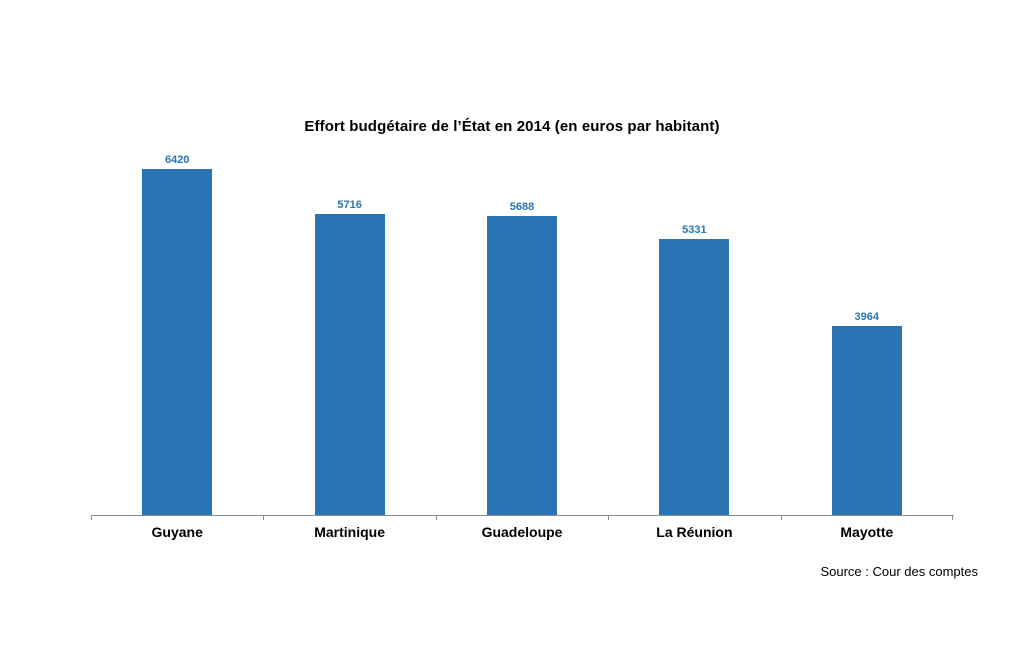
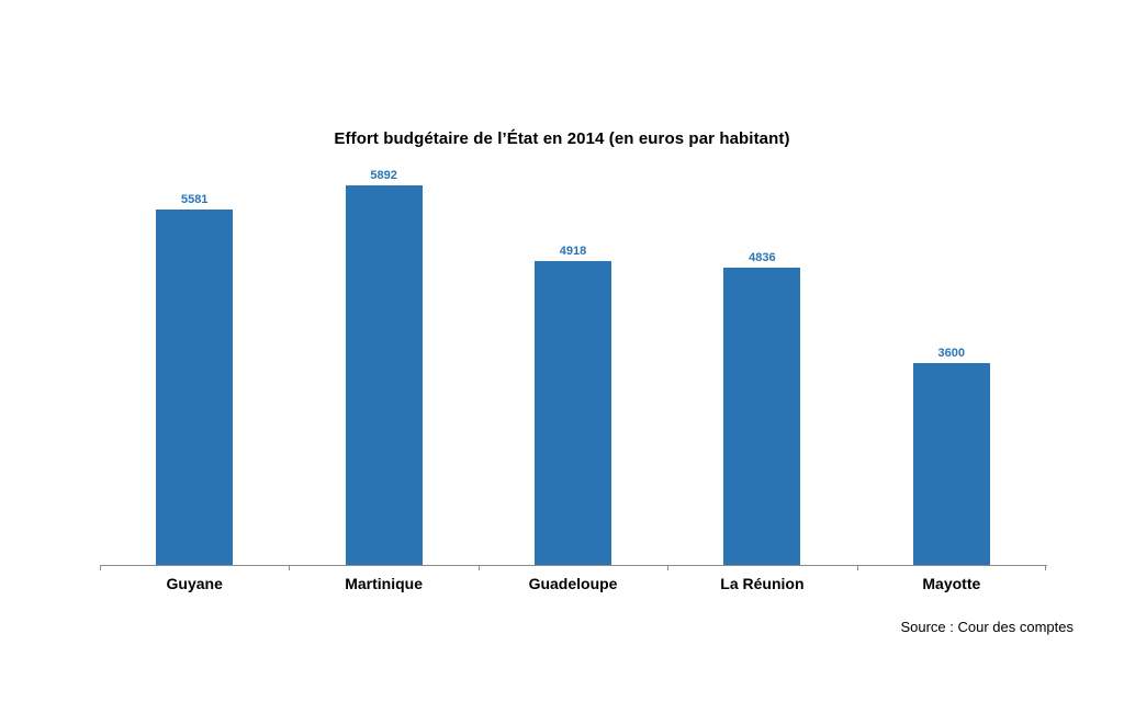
Guyane: 6420 -> 5581
Martinique: 5716 -> 5892
Guadeloupe: 5688 -> 4918
La Réunion: 5331 -> 4836
Mayotte: 3964 -> 3600
